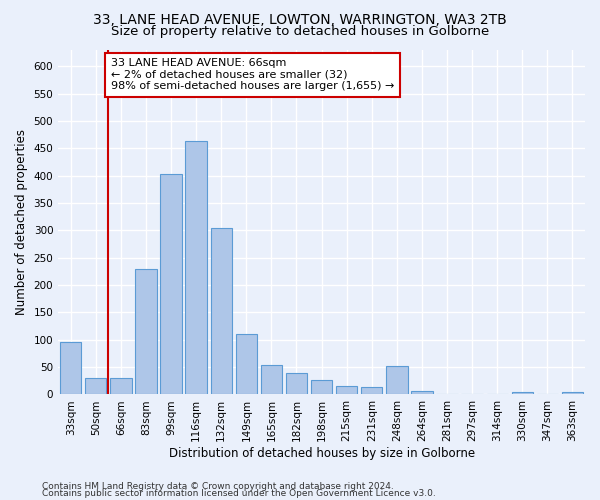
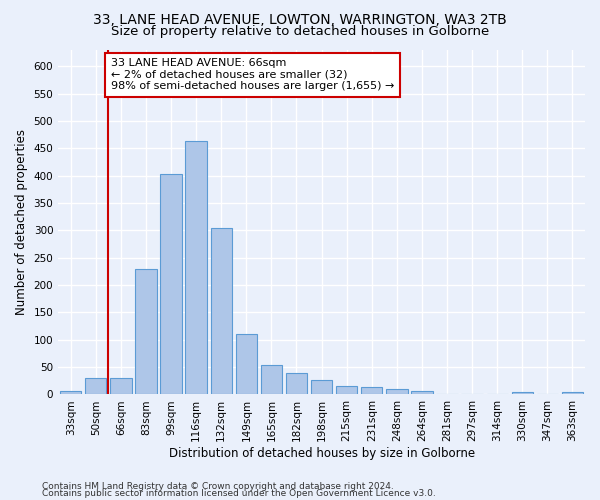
33sqm: 96 -> 7
248sqm: 52 -> 10
